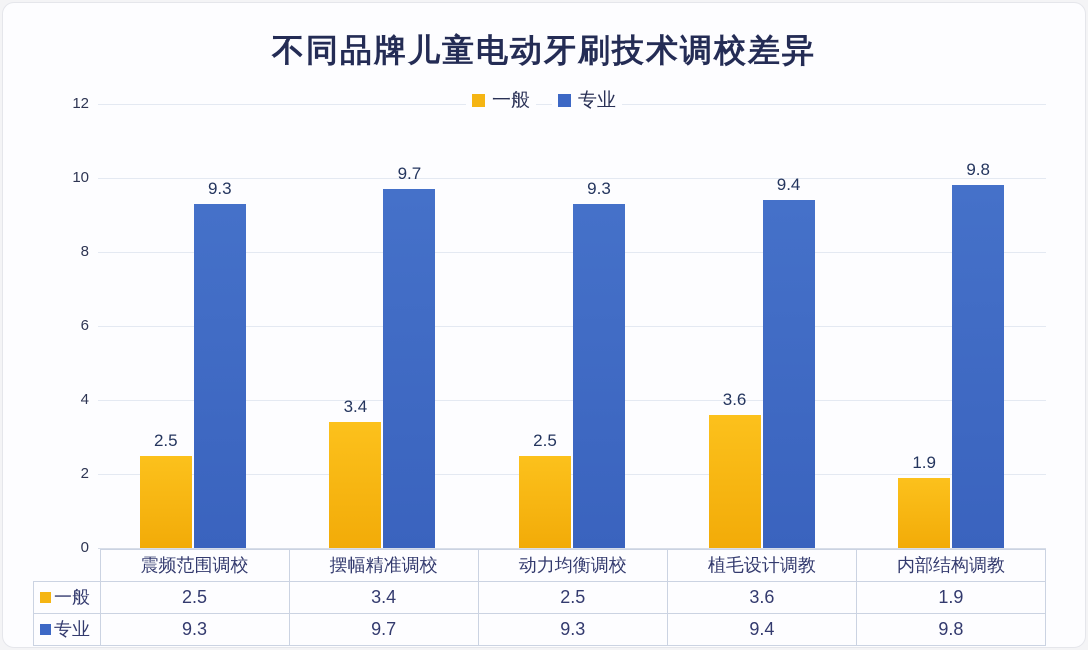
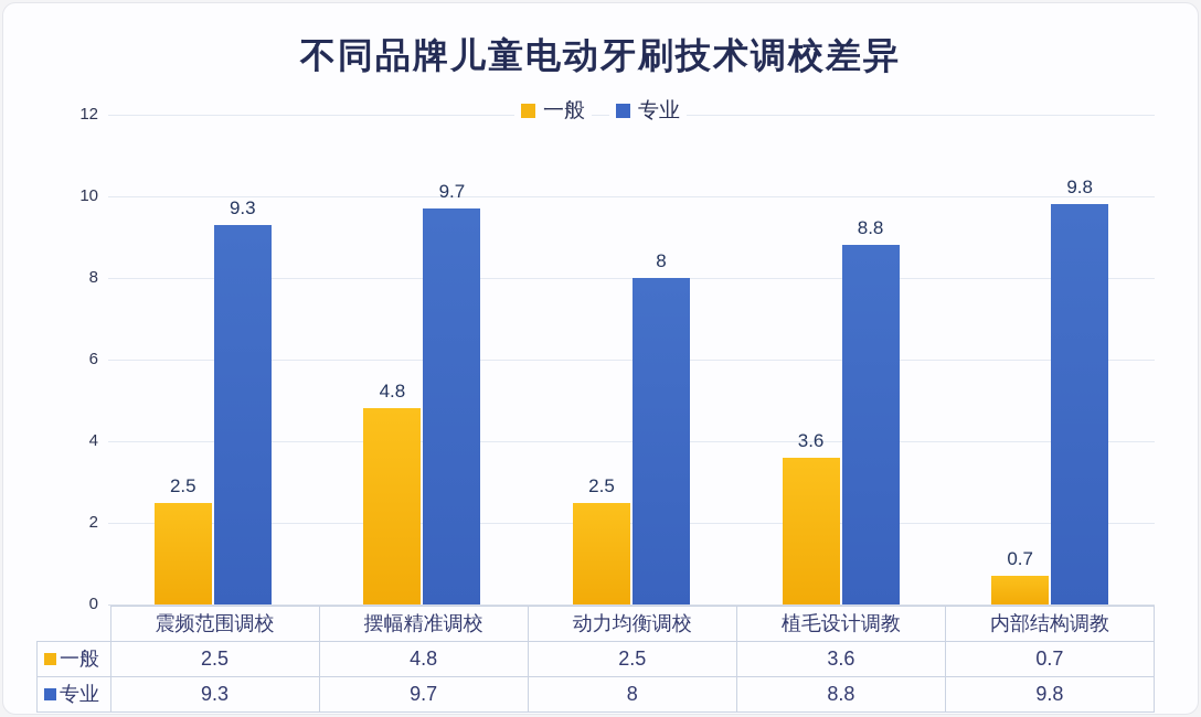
一般/摆幅精准调校: 3.4 -> 4.8
专业/动力均衡调校: 9.3 -> 8
专业/植毛设计调教: 9.4 -> 8.8
一般/内部结构调教: 1.9 -> 0.7
